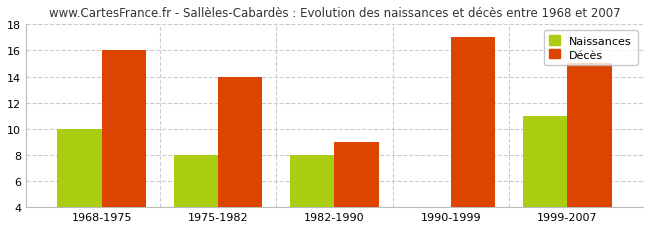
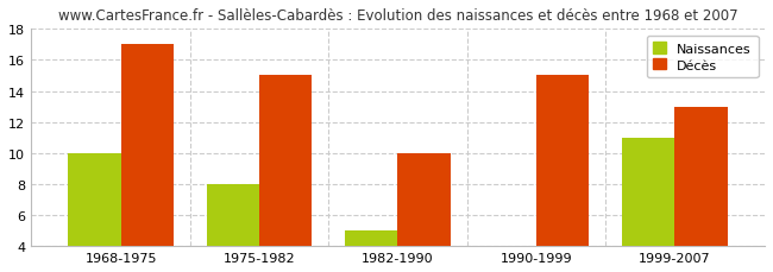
Décès/1968-1975: 16 -> 17
Décès/1975-1982: 14 -> 15
Naissances/1982-1990: 8 -> 5
Décès/1982-1990: 9 -> 10
Décès/1990-1999: 17 -> 15
Décès/1999-2007: 15 -> 13
